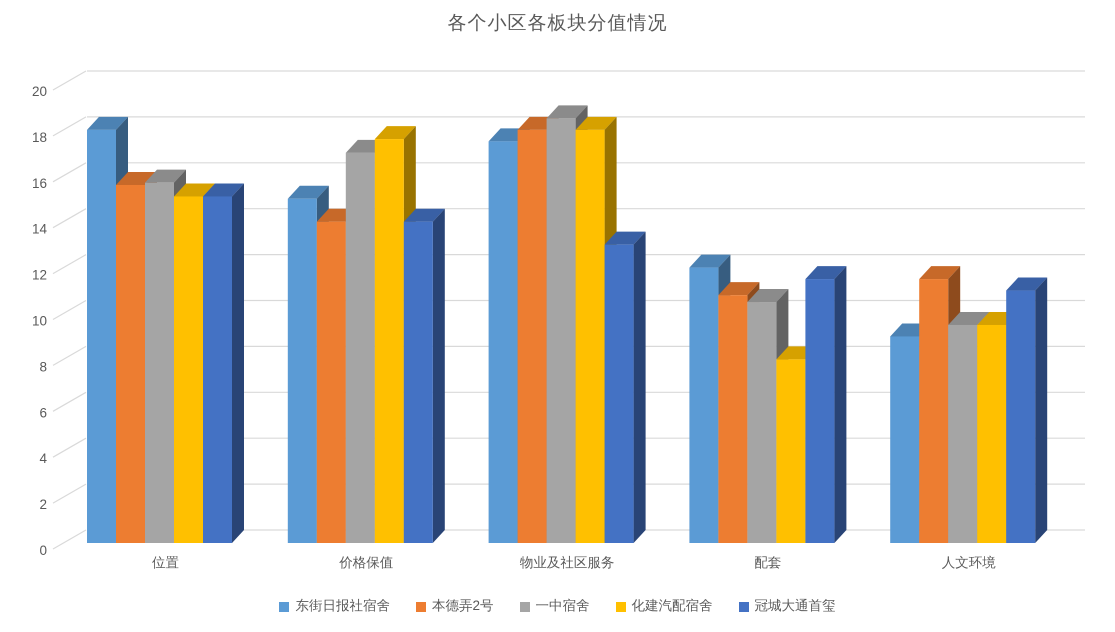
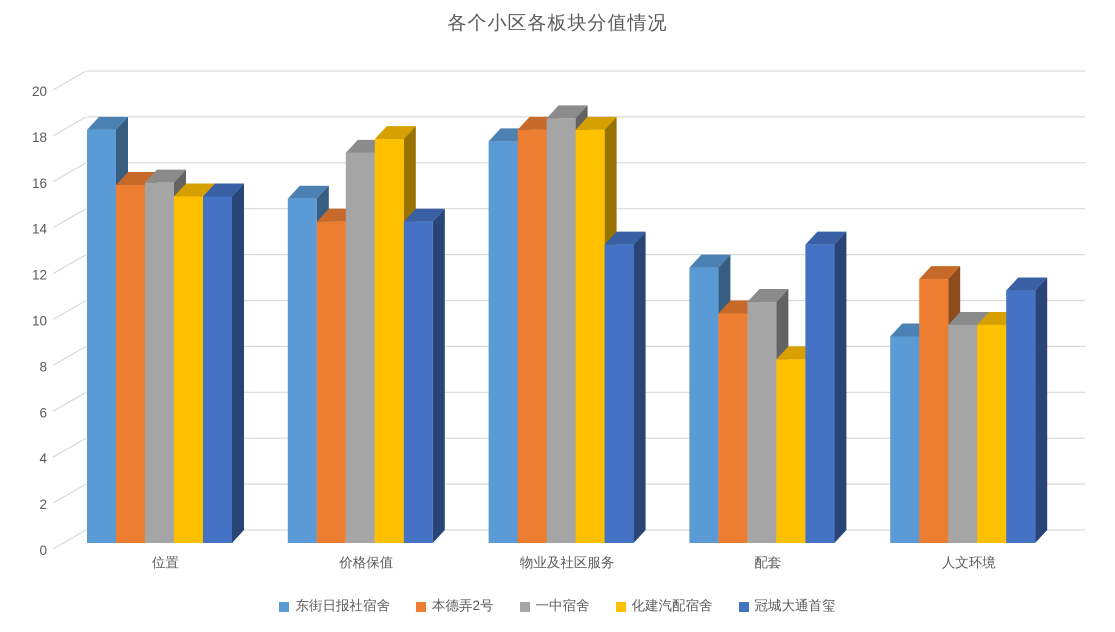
本德弄2号/配套: 10.8 -> 10.0
冠城大通首玺/配套: 11.5 -> 13.0
